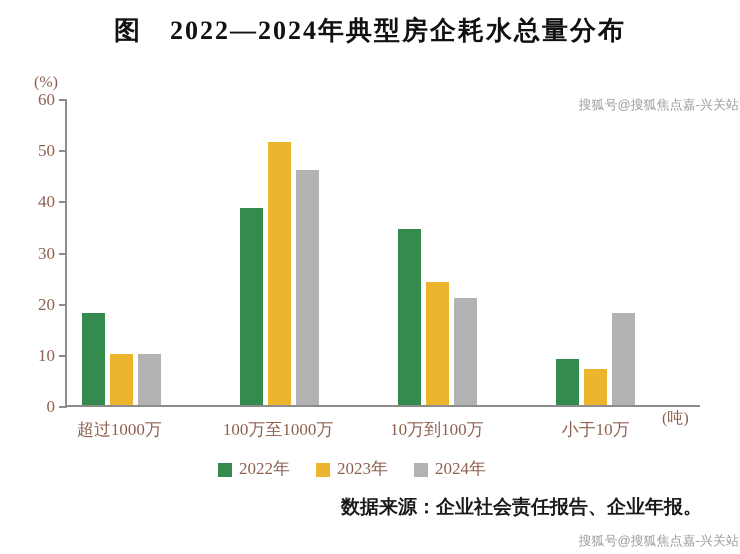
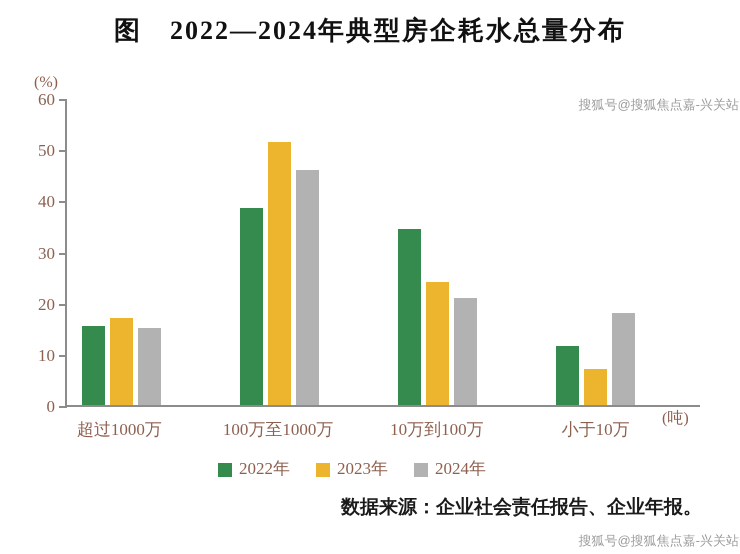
2022年/超过1000万: 18 -> 16
2023年/超过1000万: 10 -> 17
2024年/超过1000万: 10 -> 15
2022年/小于10万: 9 -> 12
